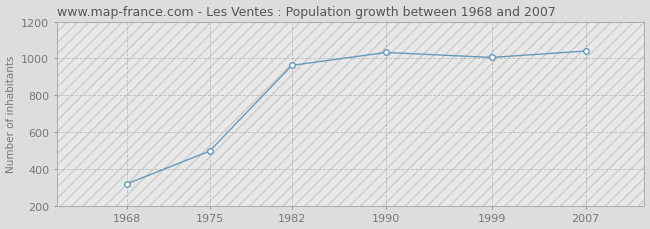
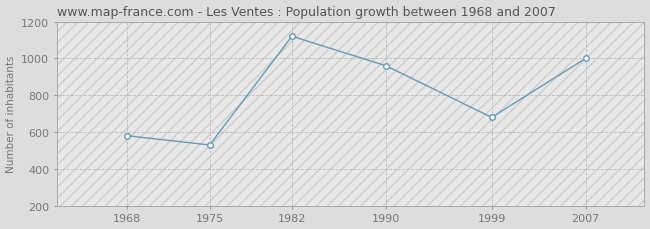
1968: 320 -> 580
1975: 500 -> 530
1982: 960 -> 1120
1990: 1030 -> 960
1999: 1000 -> 680
2007: 1040 -> 1000
